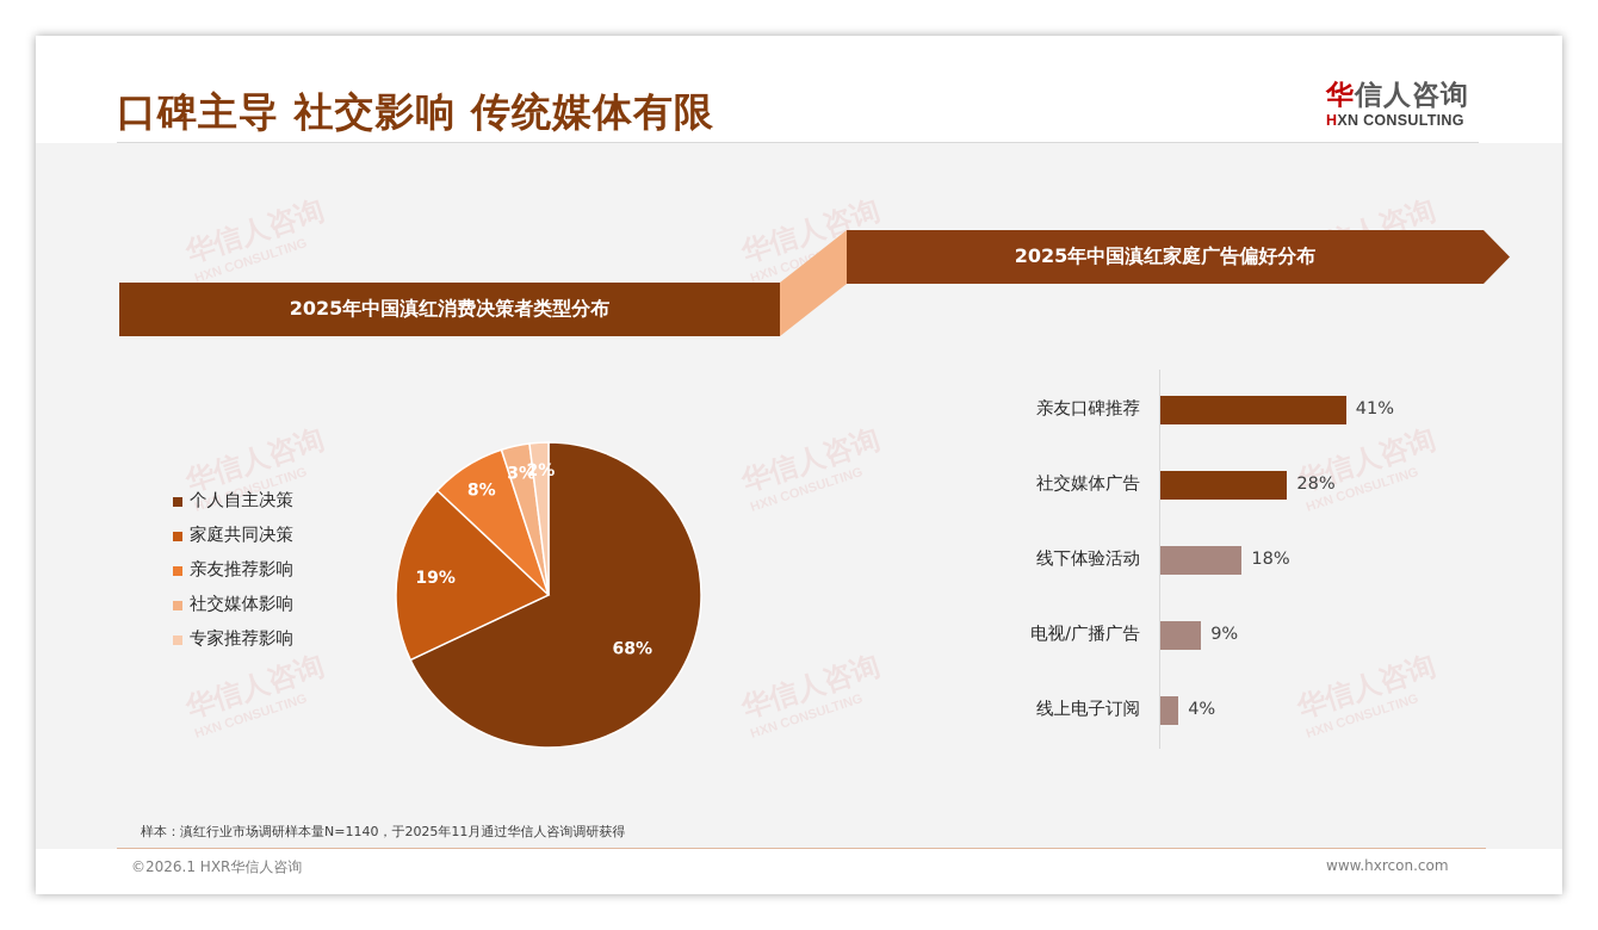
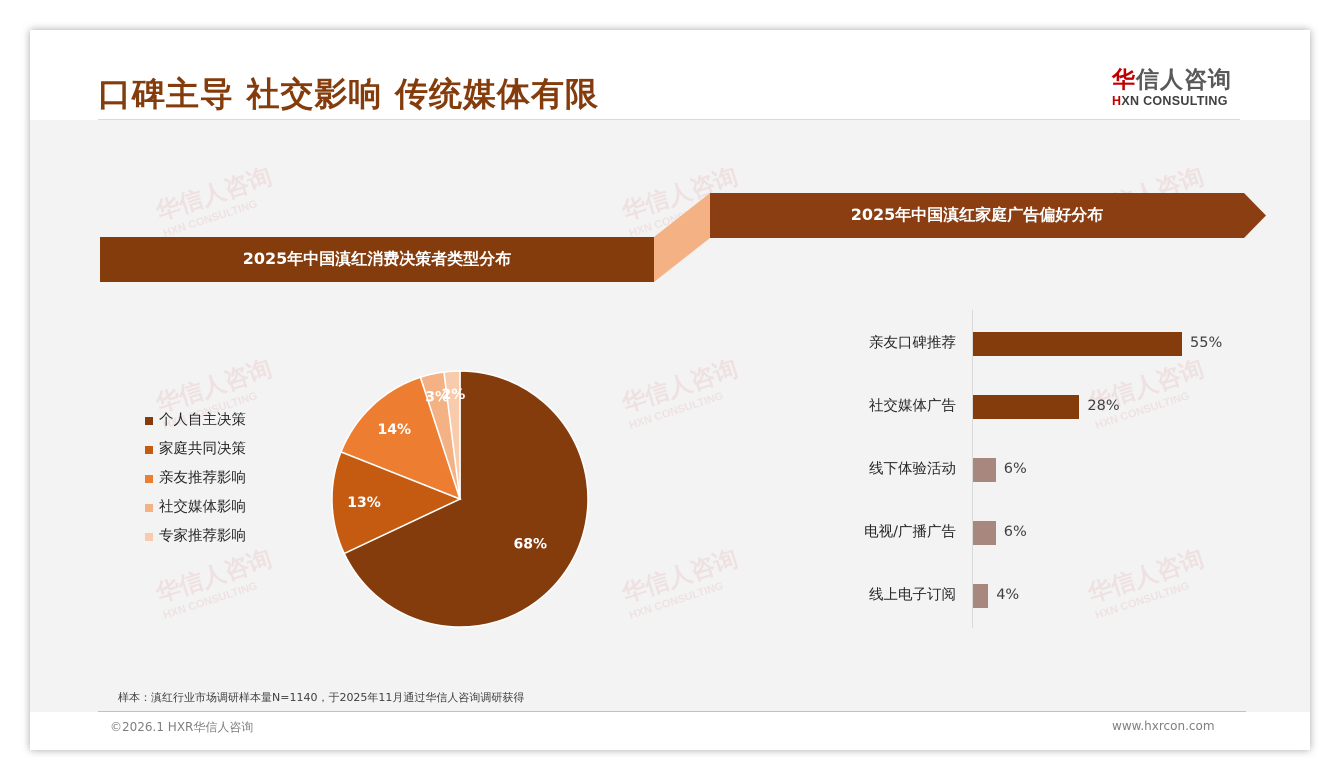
2025年中国滇红消费决策者类型分布/家庭共同决策: 19% -> 13%
2025年中国滇红消费决策者类型分布/亲友推荐影响: 8% -> 14%
2025年中国滇红家庭广告偏好分布/亲友口碑推荐: 41% -> 55%
2025年中国滇红家庭广告偏好分布/线下体验活动: 18% -> 6%
2025年中国滇红家庭广告偏好分布/电视/广播广告: 9% -> 6%
